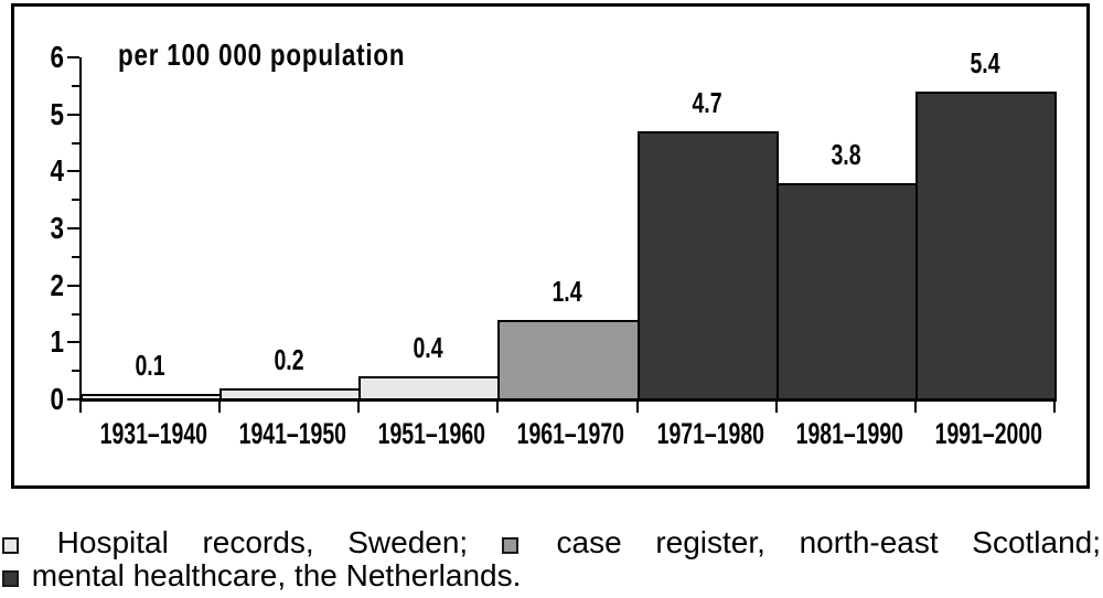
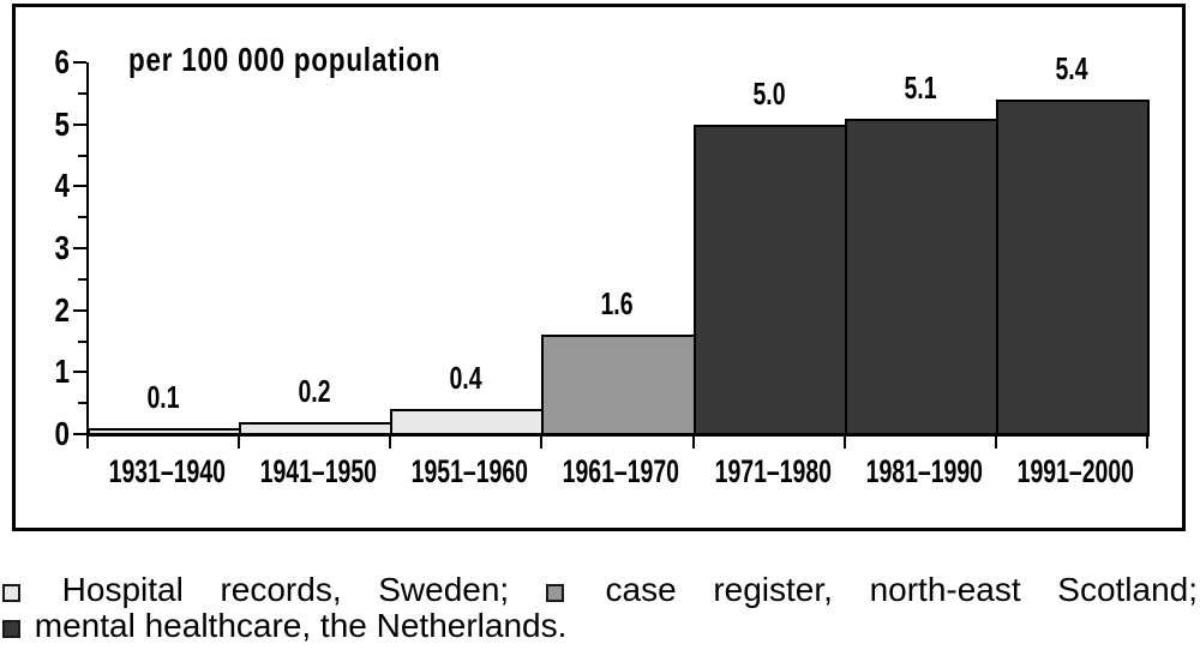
1961–1970: 1.4 -> 1.6
1971–1980: 4.7 -> 5.0
1981–1990: 3.8 -> 5.1
